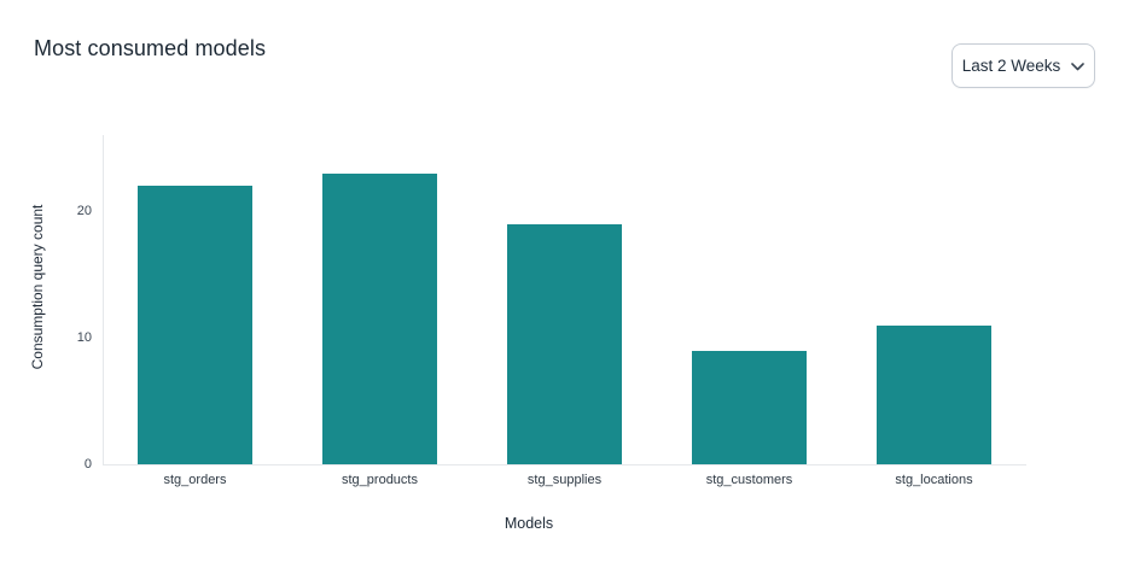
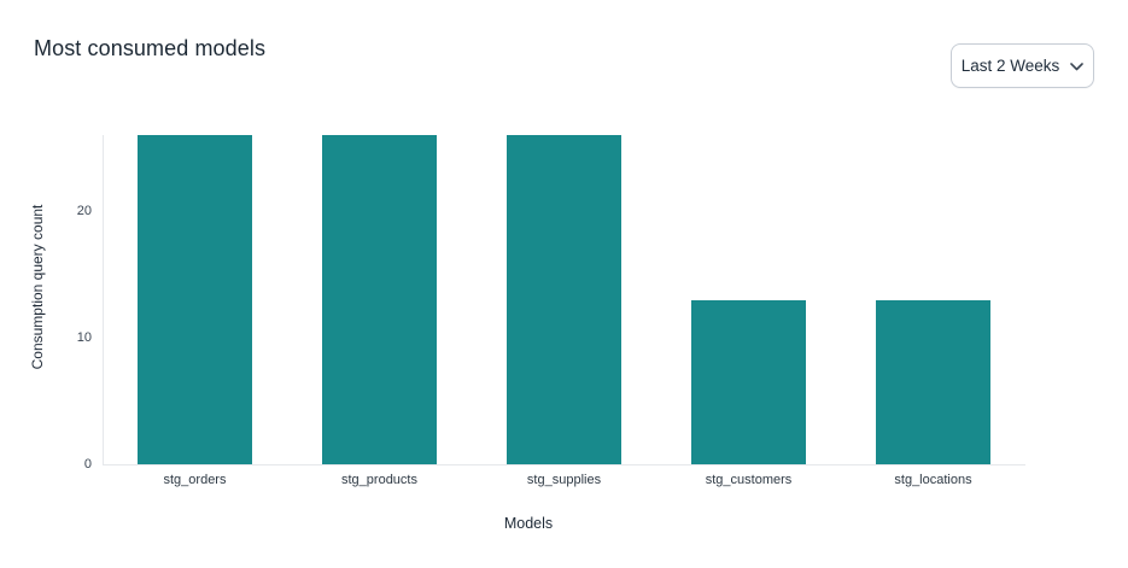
stg_orders: 22 -> 26
stg_products: 23 -> 26
stg_supplies: 19 -> 26
stg_customers: 9 -> 13
stg_locations: 11 -> 13
